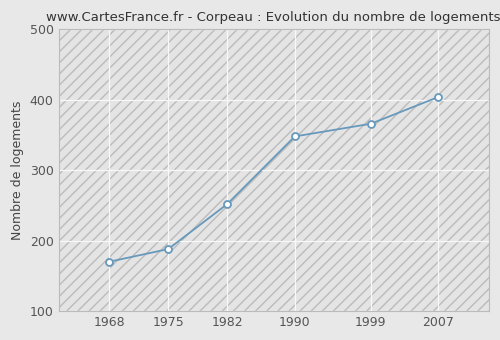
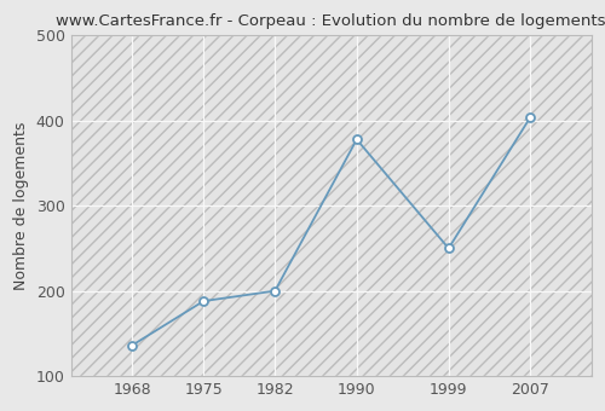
1968: 170 -> 136
1982: 252 -> 200
1990: 348 -> 378
1999: 366 -> 250
